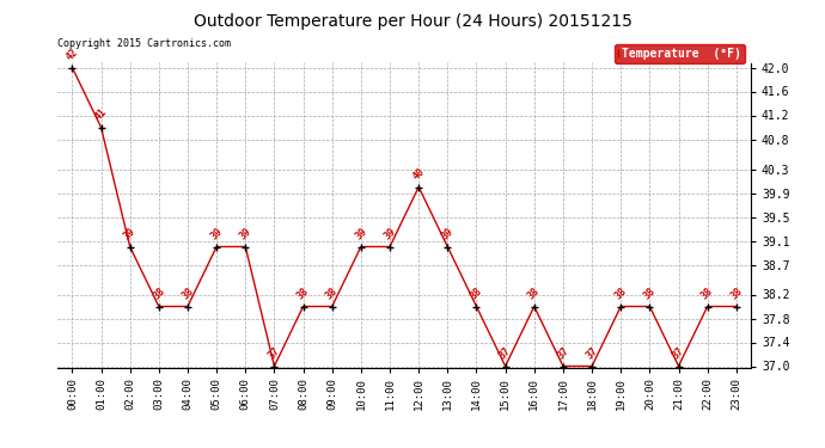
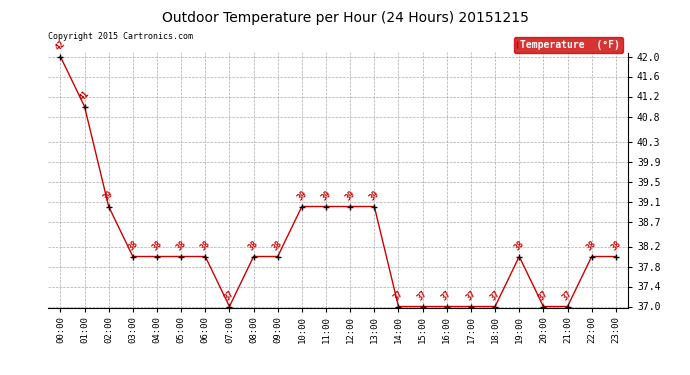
05:00: 39 -> 38
06:00: 39 -> 38
12:00: 40 -> 39
14:00: 38 -> 37
16:00: 38 -> 37
20:00: 38 -> 37
